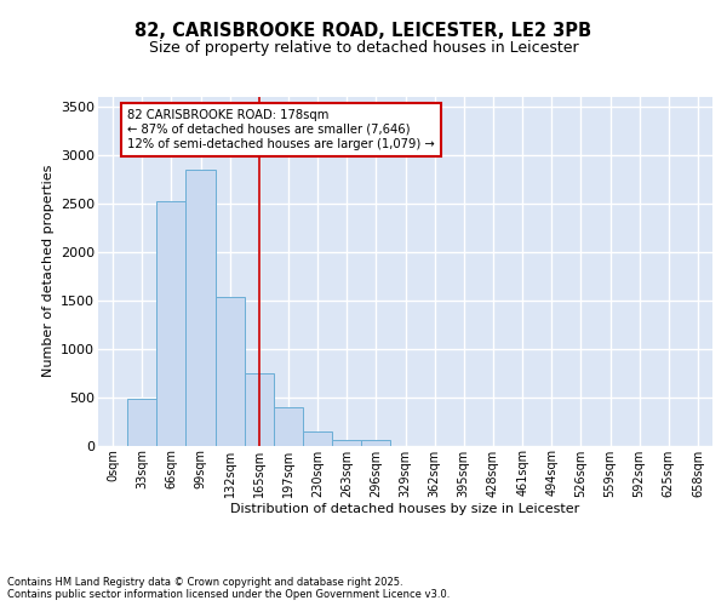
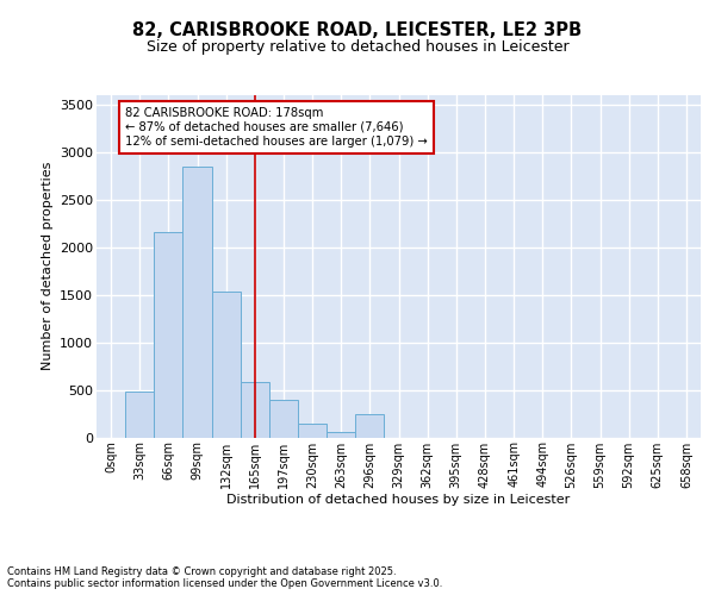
66sqm: 2520 -> 2160
165sqm: 750 -> 580
296sqm: 60 -> 240
